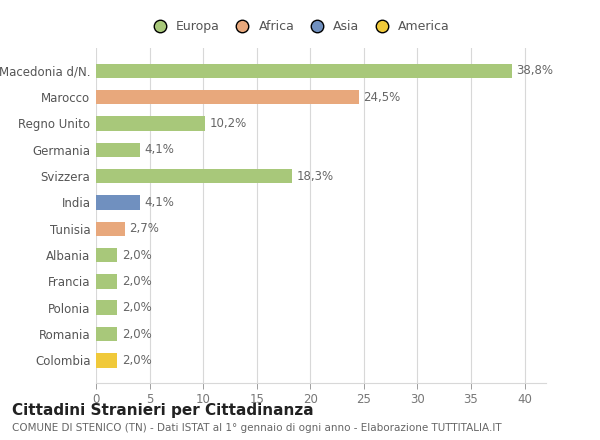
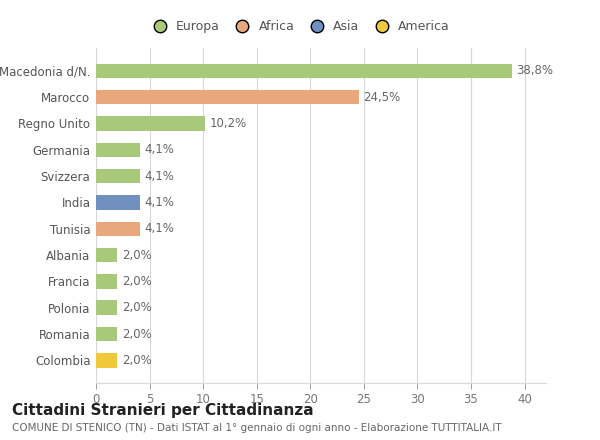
Svizzera: 18,3% -> 4,1%
Tunisia: 2,7% -> 4,1%
